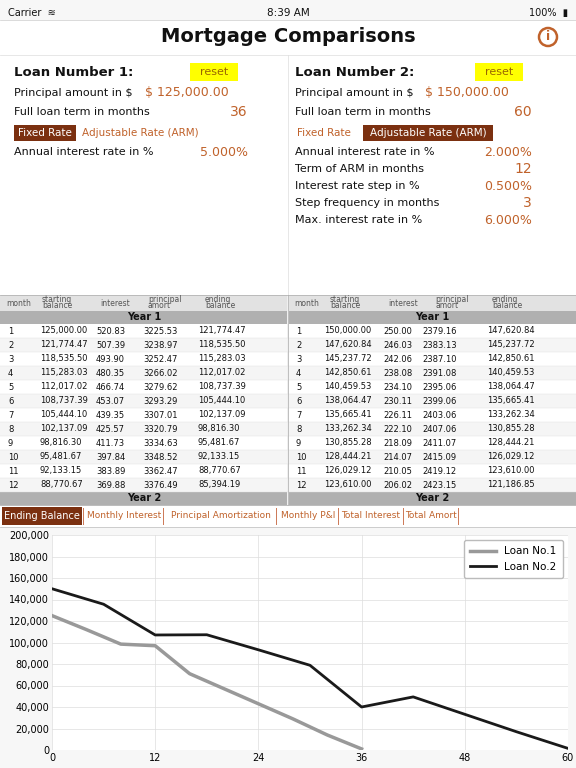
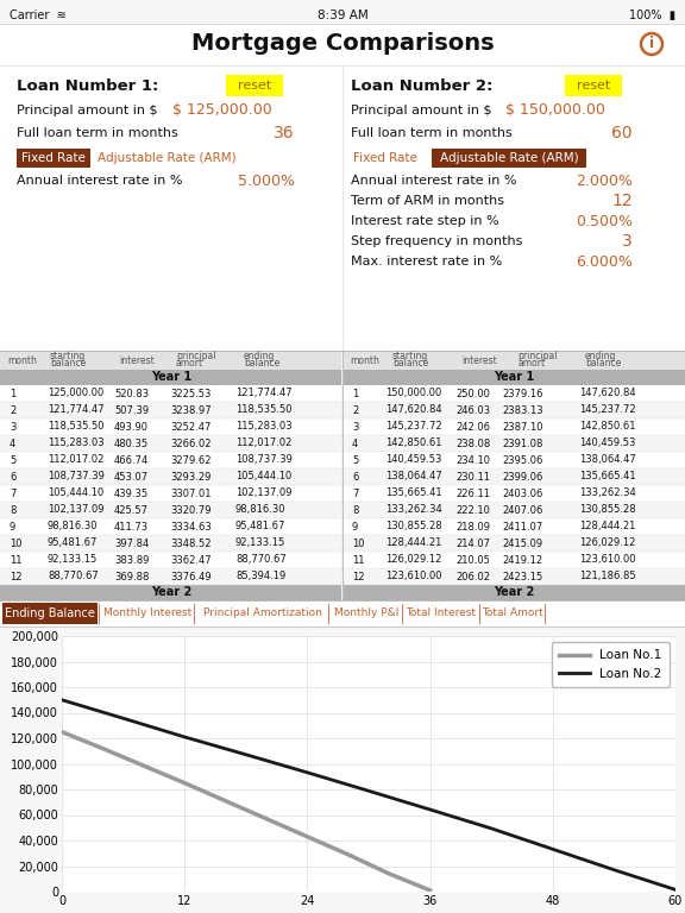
Loan No.1/12: 97,000 -> 85,000
Loan No.2/12: 107,000 -> 121,000
Loan No.2/36: 40,000 -> 64,000
